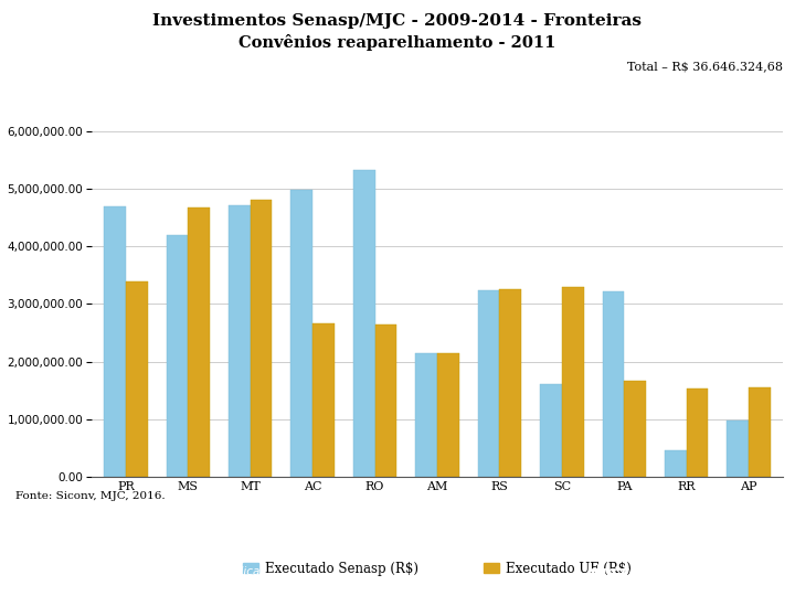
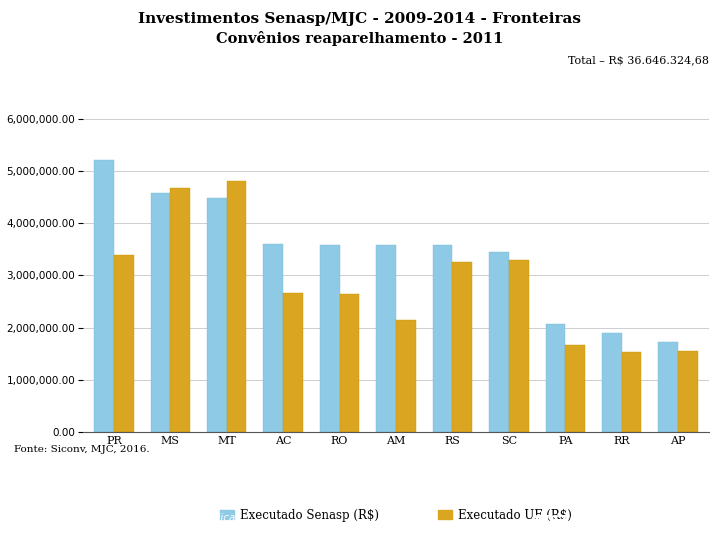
Executado Senasp (R$)/PR: 4,700,000 -> 5,220,000
Executado Senasp (R$)/MS: 4,200,000 -> 4,570,000
Executado Senasp (R$)/MT: 4,720,000 -> 4,490,000
Executado Senasp (R$)/AC: 4,980,000 -> 3,600,000
Executado Senasp (R$)/RO: 5,320,000 -> 3,590,000
Executado Senasp (R$)/AM: 2,140,000 -> 3,590,000
Executado Senasp (R$)/RS: 3,240,000 -> 3,580,000
Executado Senasp (R$)/SC: 1,600,000 -> 3,440,000
Executado Senasp (R$)/PA: 3,220,000 -> 2,070,000
Executado Senasp (R$)/RR: 460,000 -> 1,890,000
Executado Senasp (R$)/AP: 980,000 -> 1,730,000
